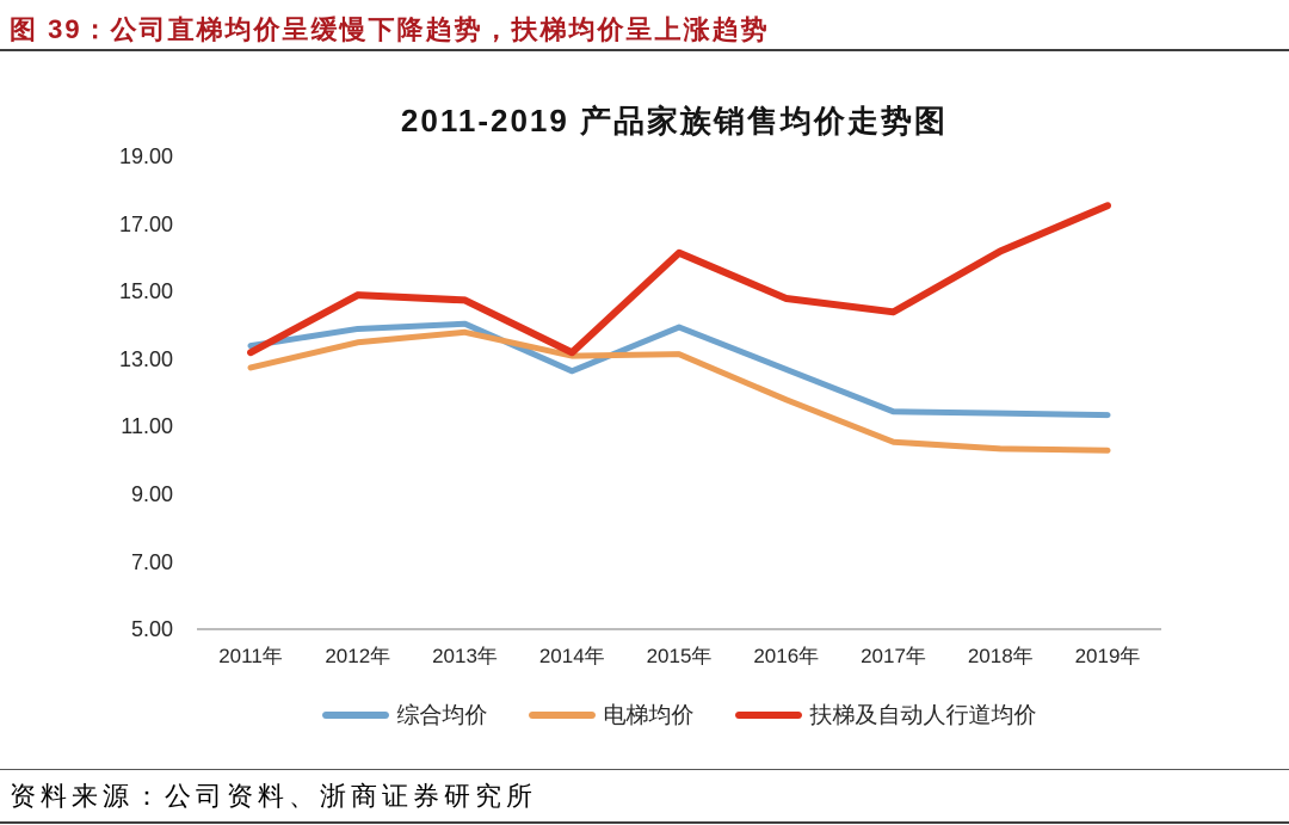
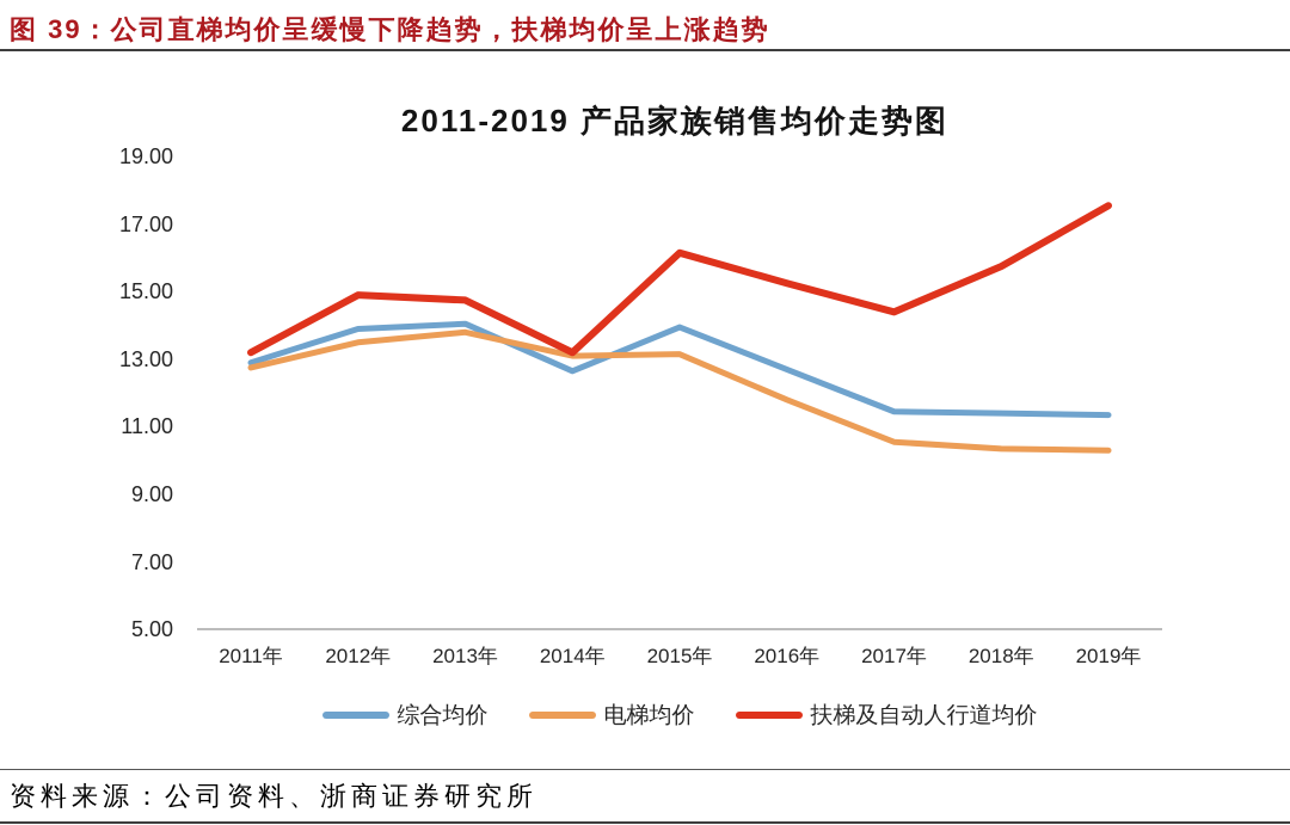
综合均价/2011年: 13.4 -> 12.9
扶梯及自动人行道均价/2016年: 14.8 -> 15.2
扶梯及自动人行道均价/2018年: 16.2 -> 15.8
